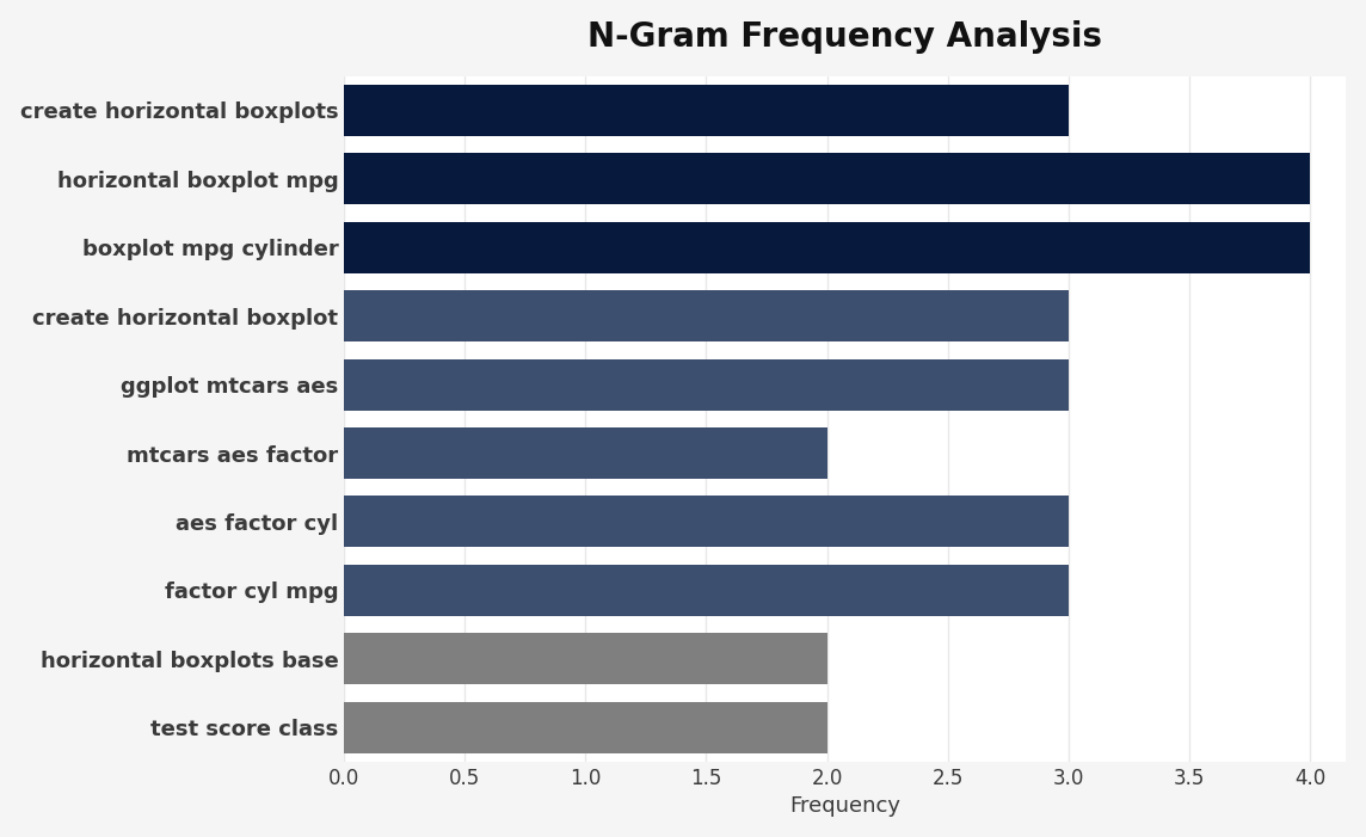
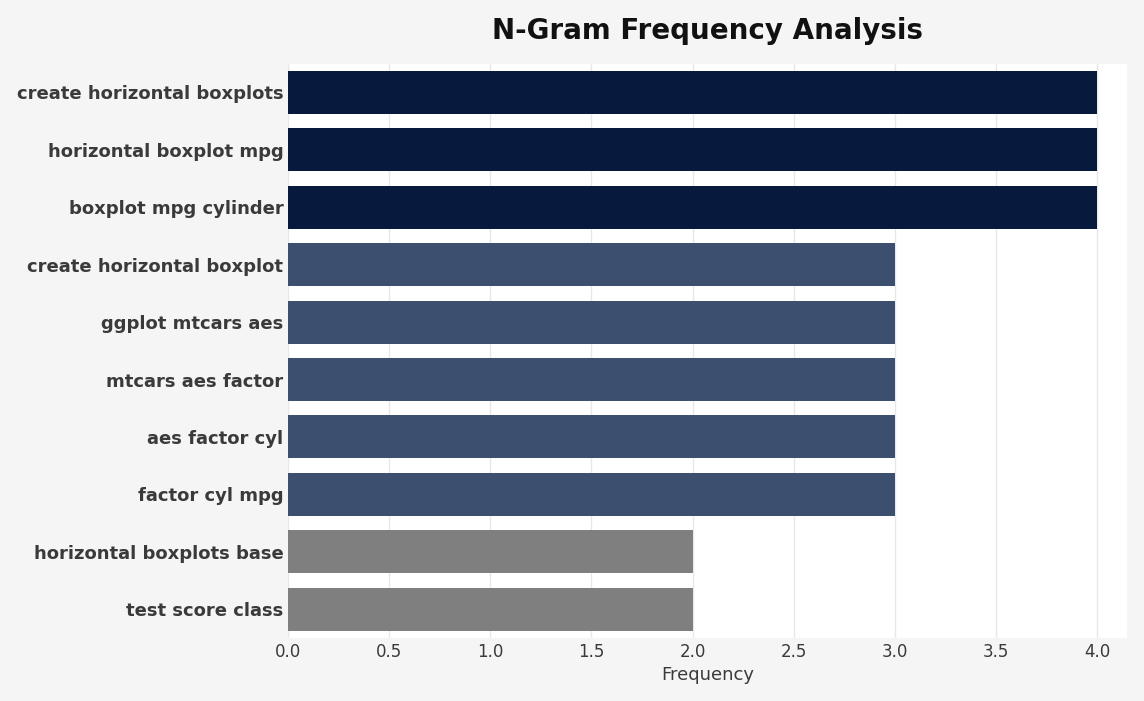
create horizontal boxplots: 3 -> 4
mtcars aes factor: 2 -> 3
